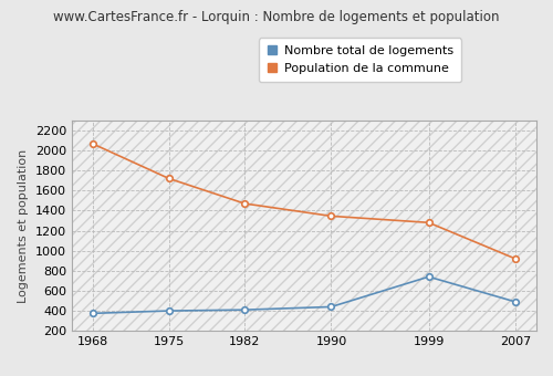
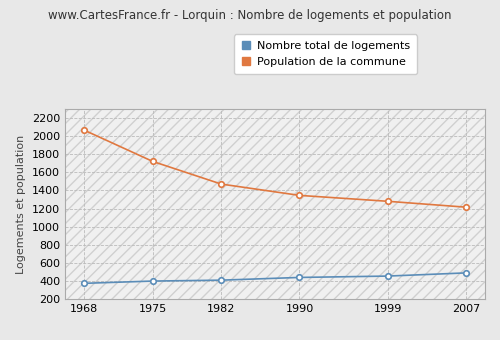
Nombre total de logements/1999: 740 -> 460
Population de la commune/2007: 920 -> 1220
